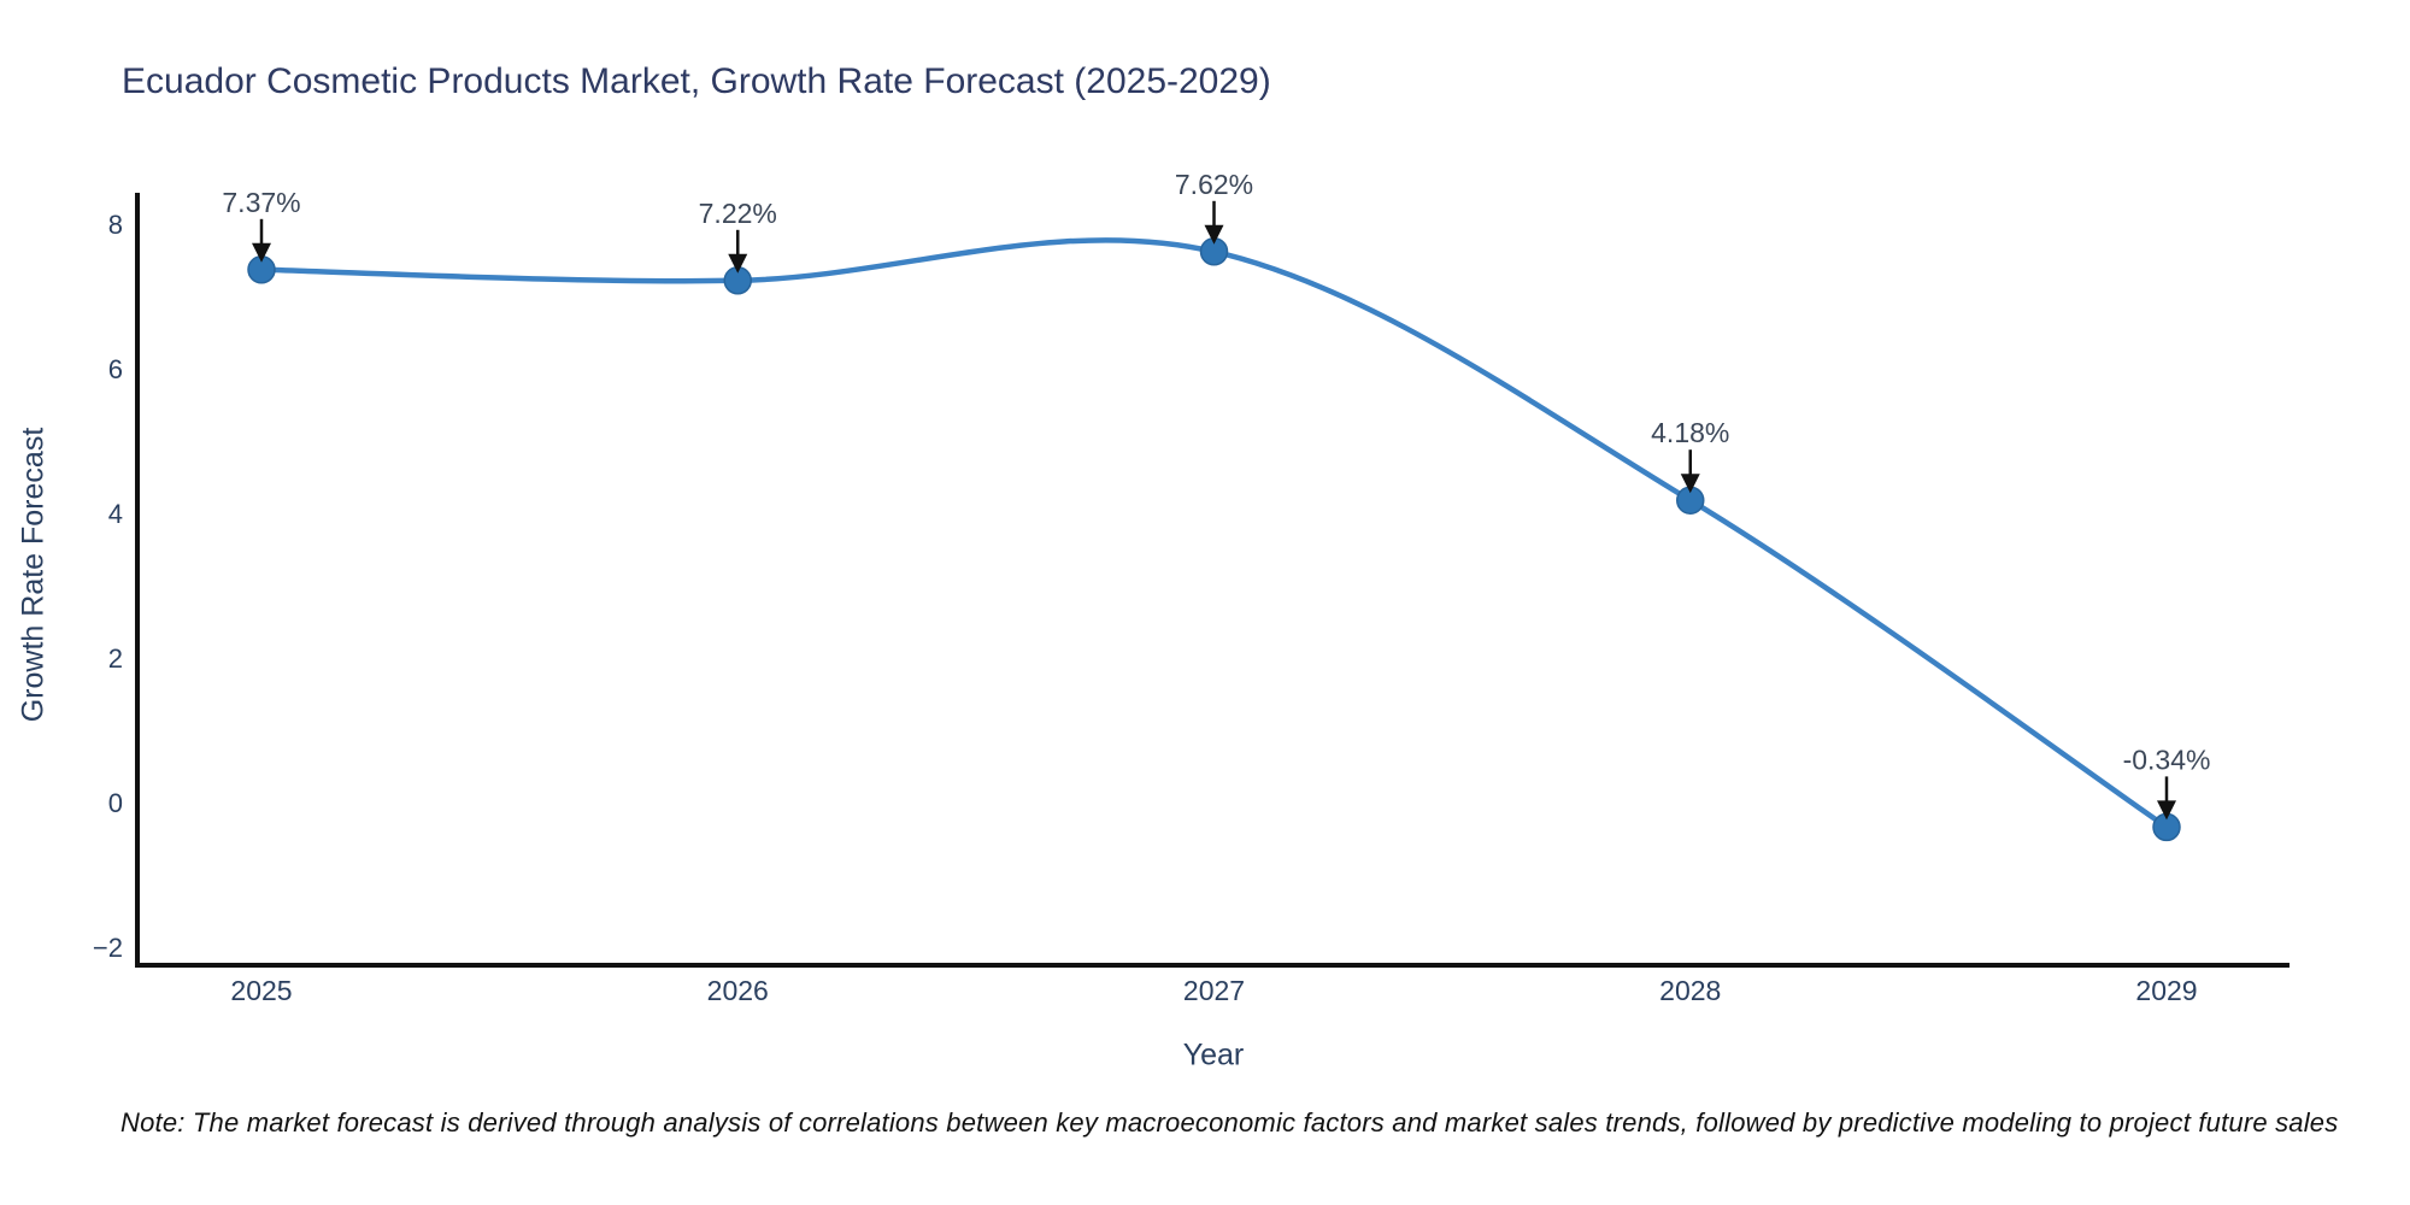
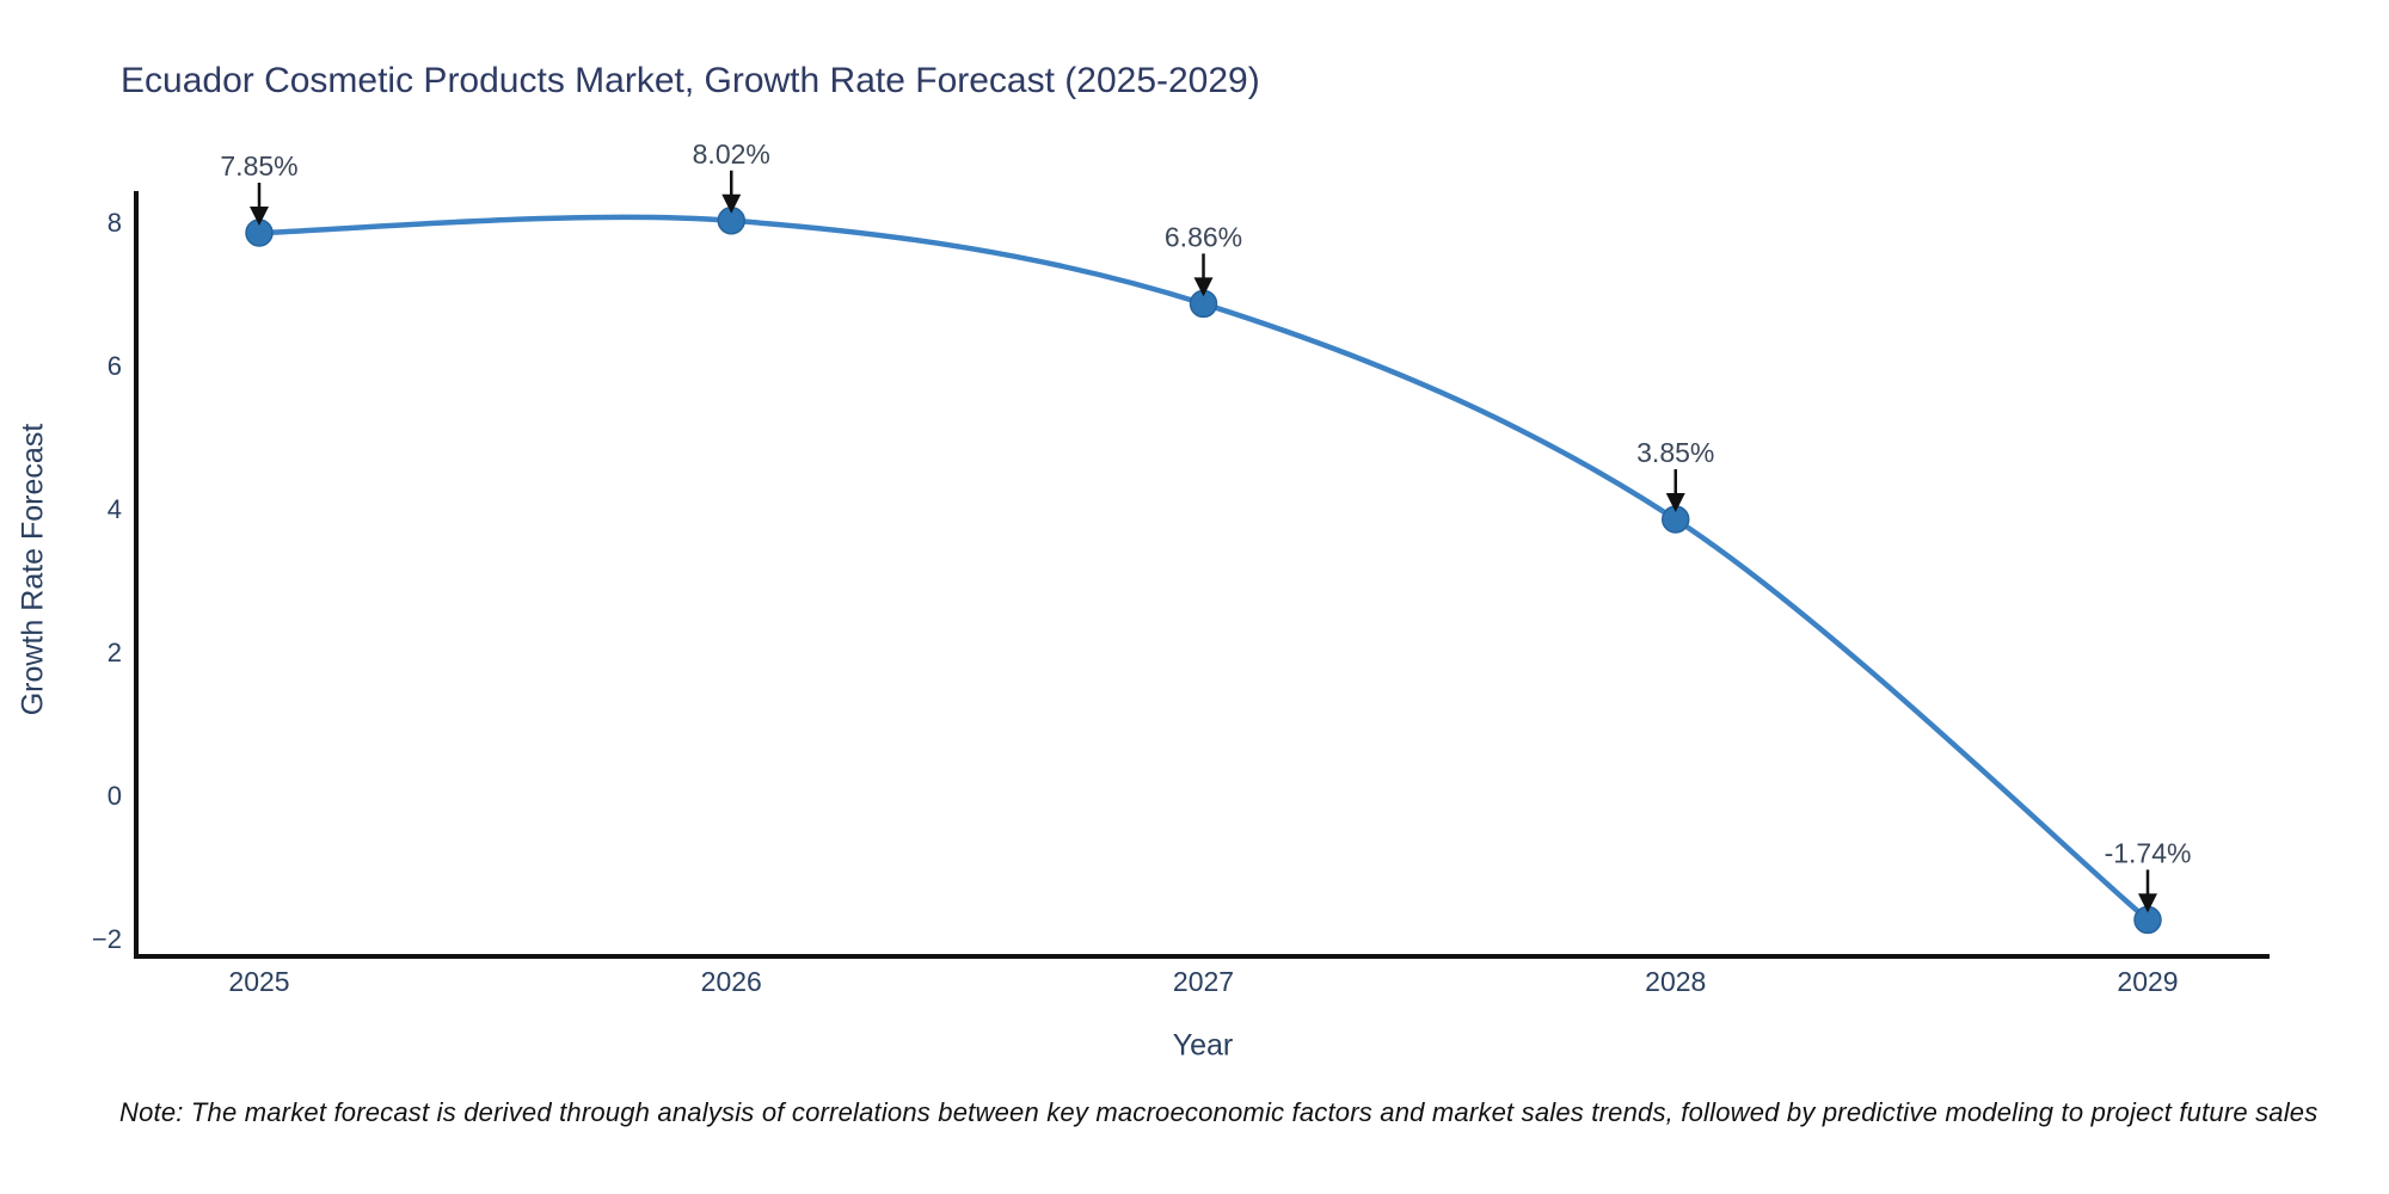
2025: 7.37% -> 7.85%
2026: 7.22% -> 8.02%
2027: 7.62% -> 6.86%
2028: 4.18% -> 3.85%
2029: -0.34% -> -1.74%
